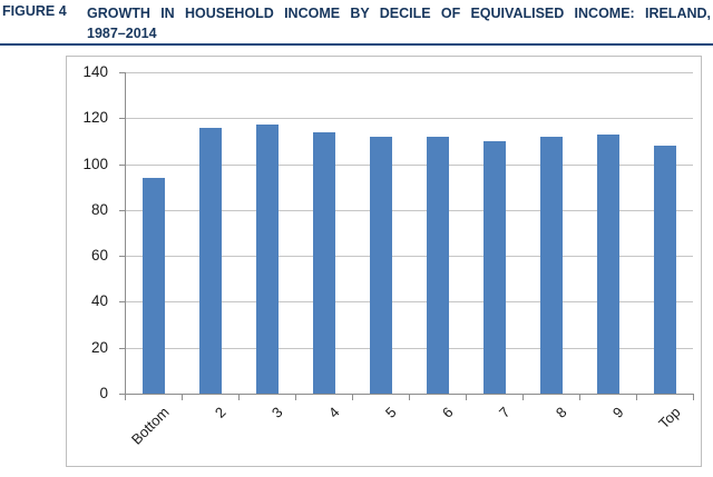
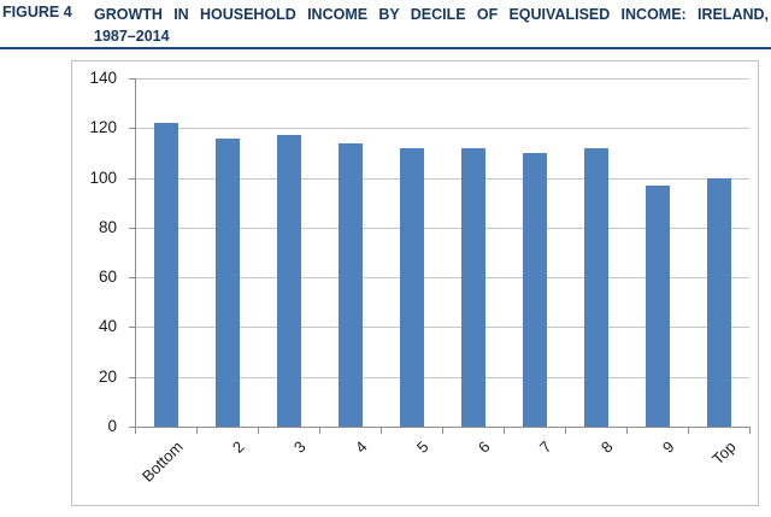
Bottom: 94 -> 122
9: 113 -> 97
Top: 108 -> 100
